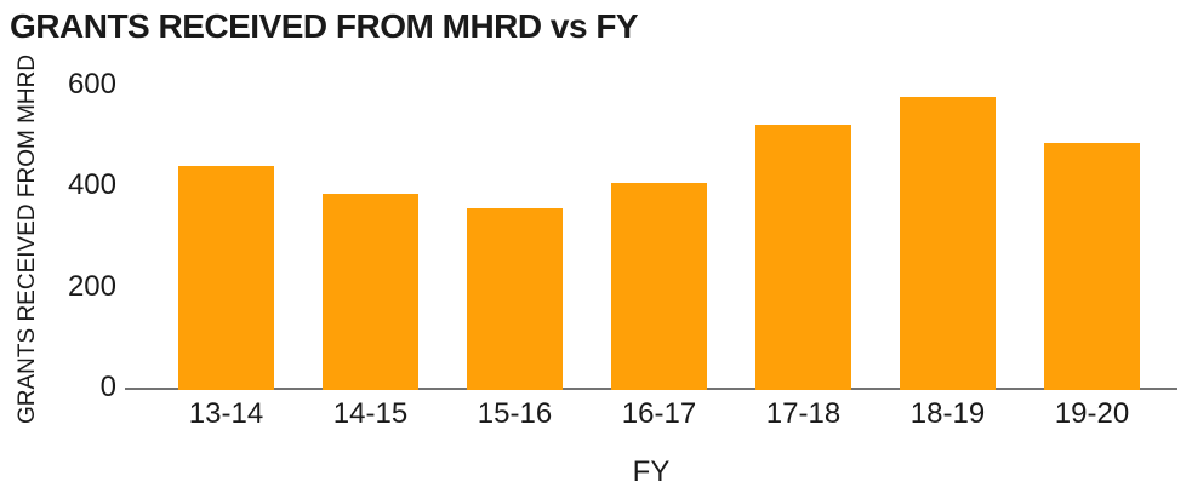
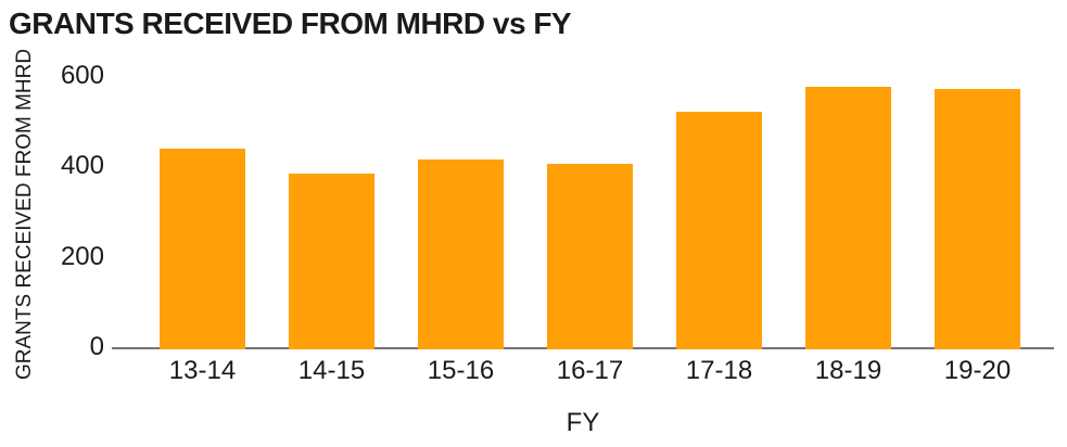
15-16: 360 -> 420
19-20: 490 -> 580
